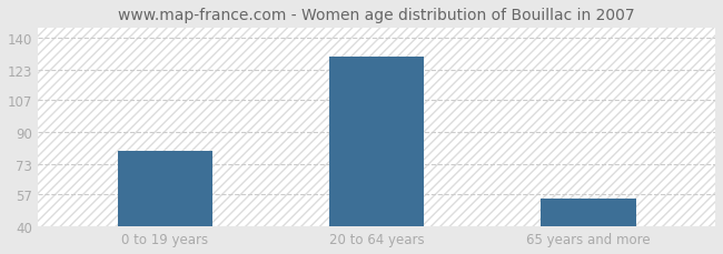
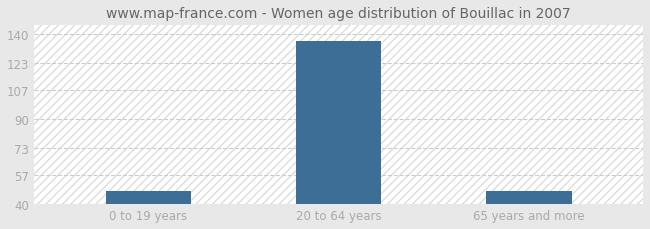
0 to 19 years: 80 -> 48
20 to 64 years: 130 -> 136
65 years and more: 55 -> 48
